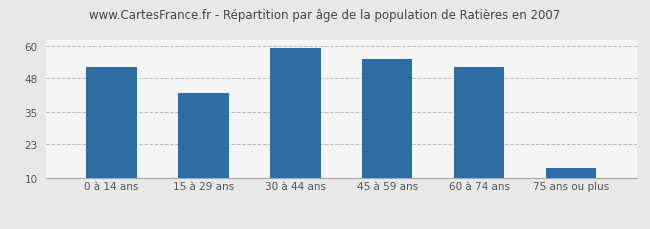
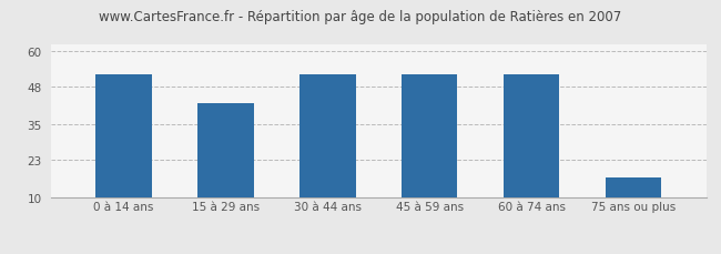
30 à 44 ans: 59 -> 52
45 à 59 ans: 55 -> 52
75 ans ou plus: 14 -> 17
